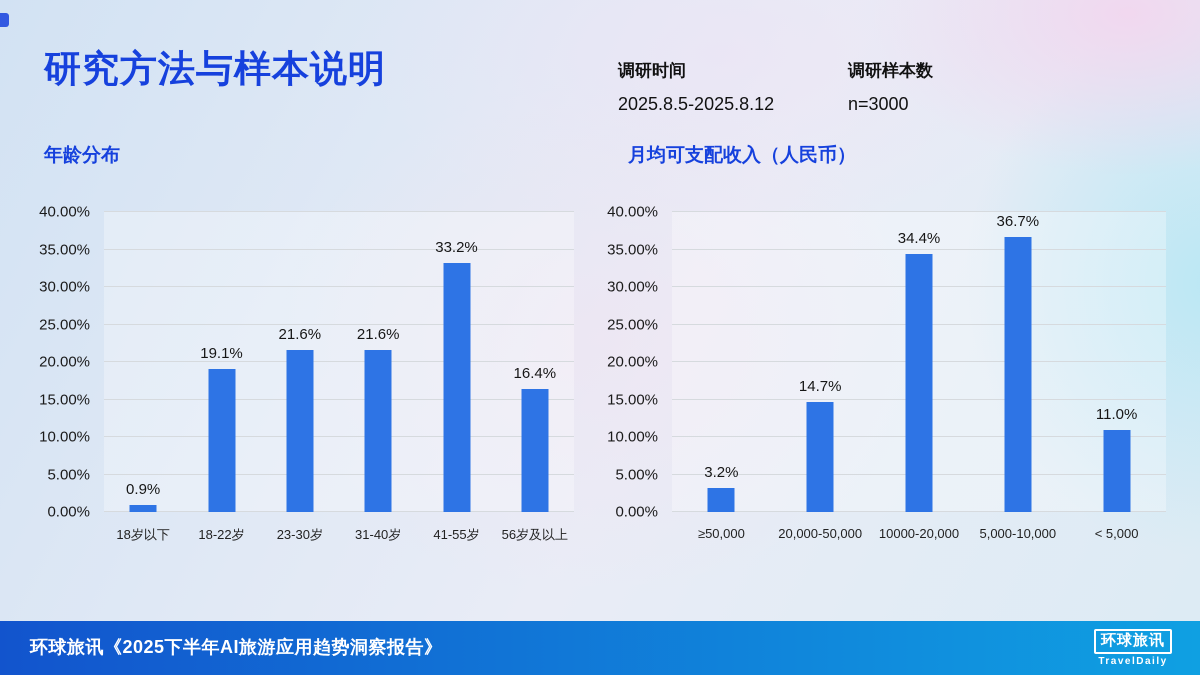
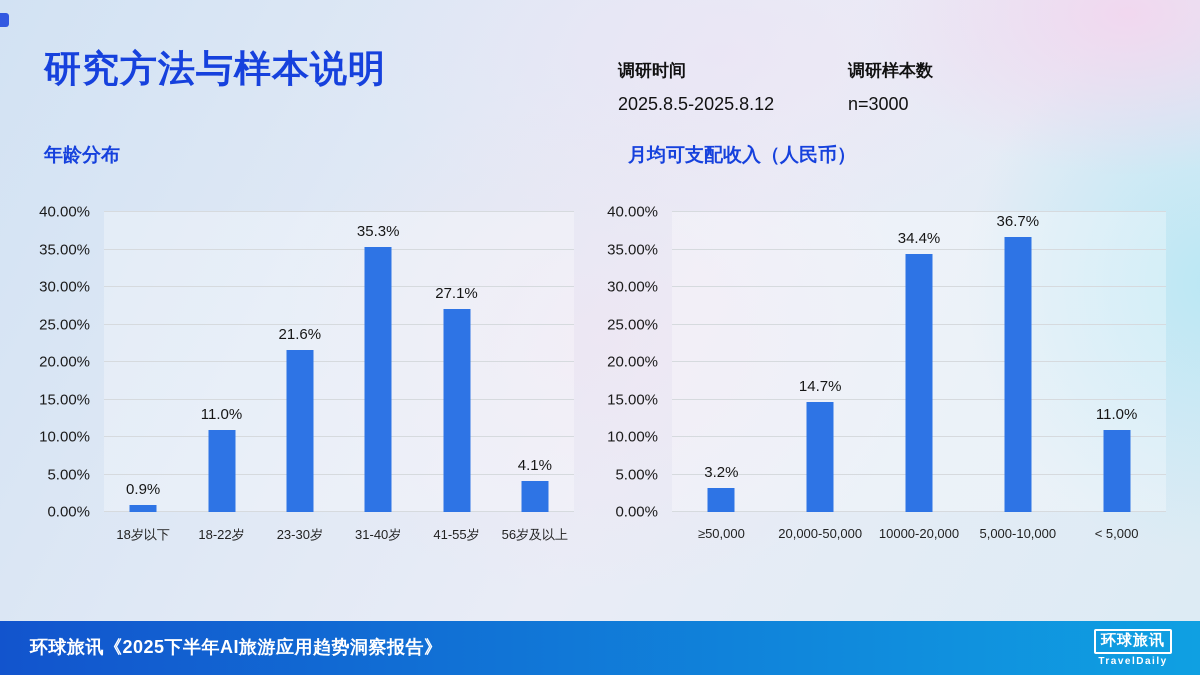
年龄分布/18-22岁: 19.1% -> 11.0%
年龄分布/31-40岁: 21.6% -> 35.3%
年龄分布/41-55岁: 33.2% -> 27.1%
年龄分布/56岁及以上: 16.4% -> 4.1%
